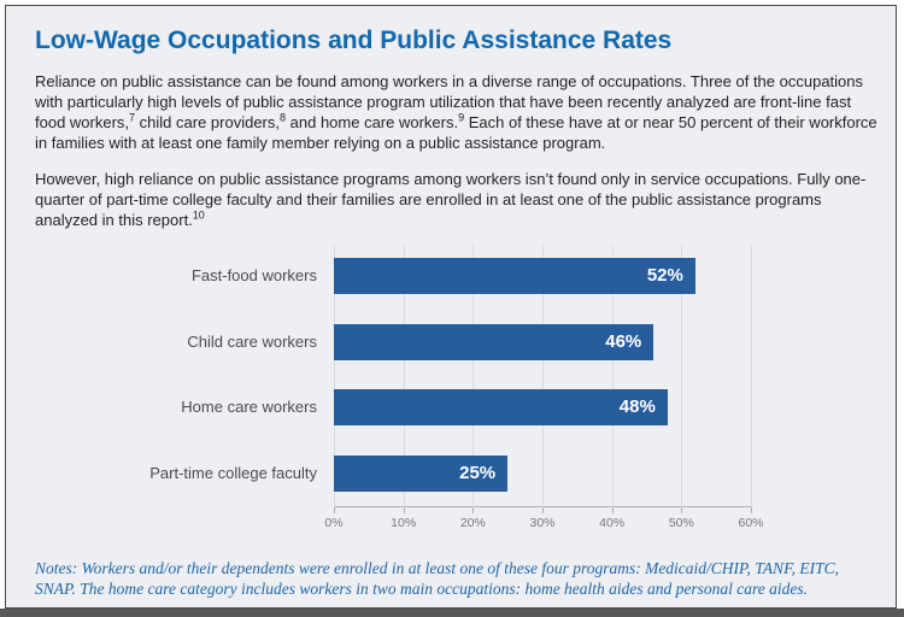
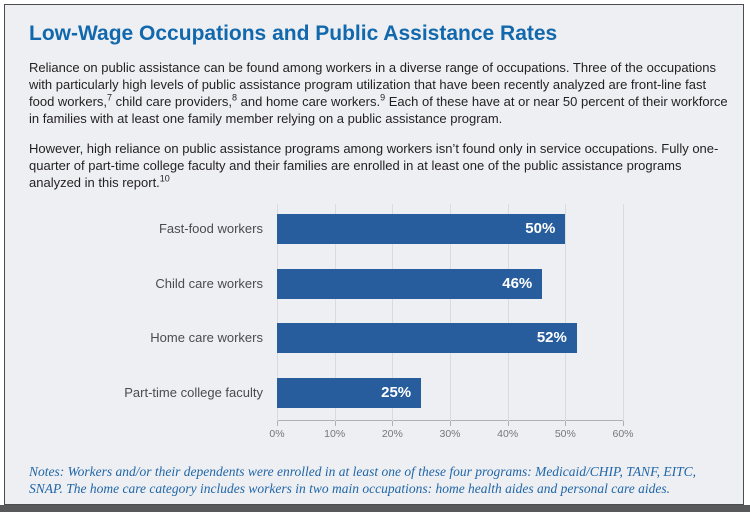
Fast-food workers: 52% -> 50%
Home care workers: 48% -> 52%
